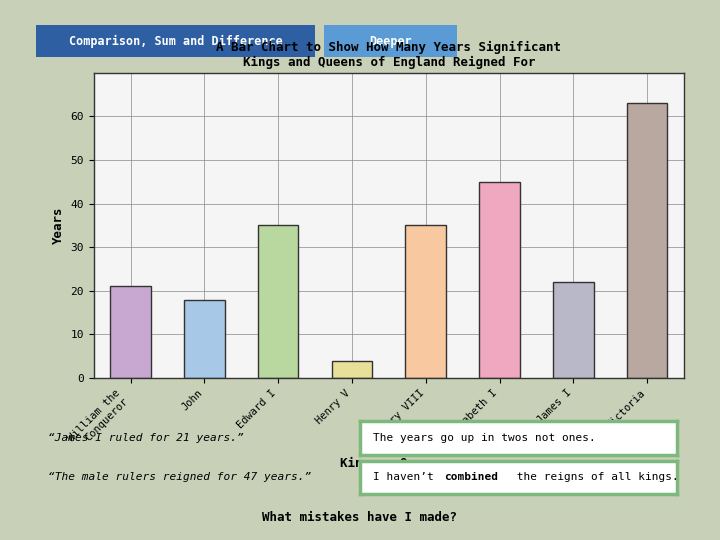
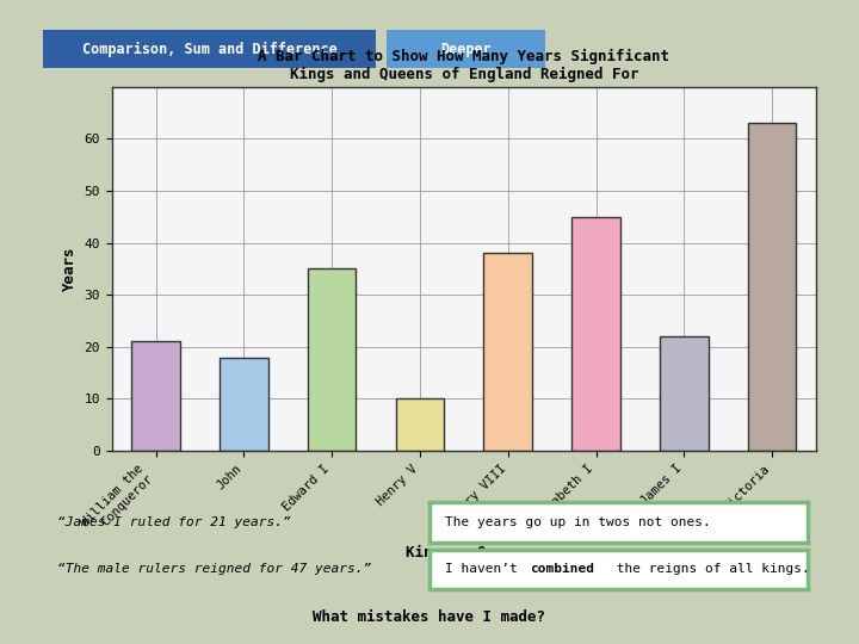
Henry V: 4 -> 10
Henry VIII: 35 -> 38
